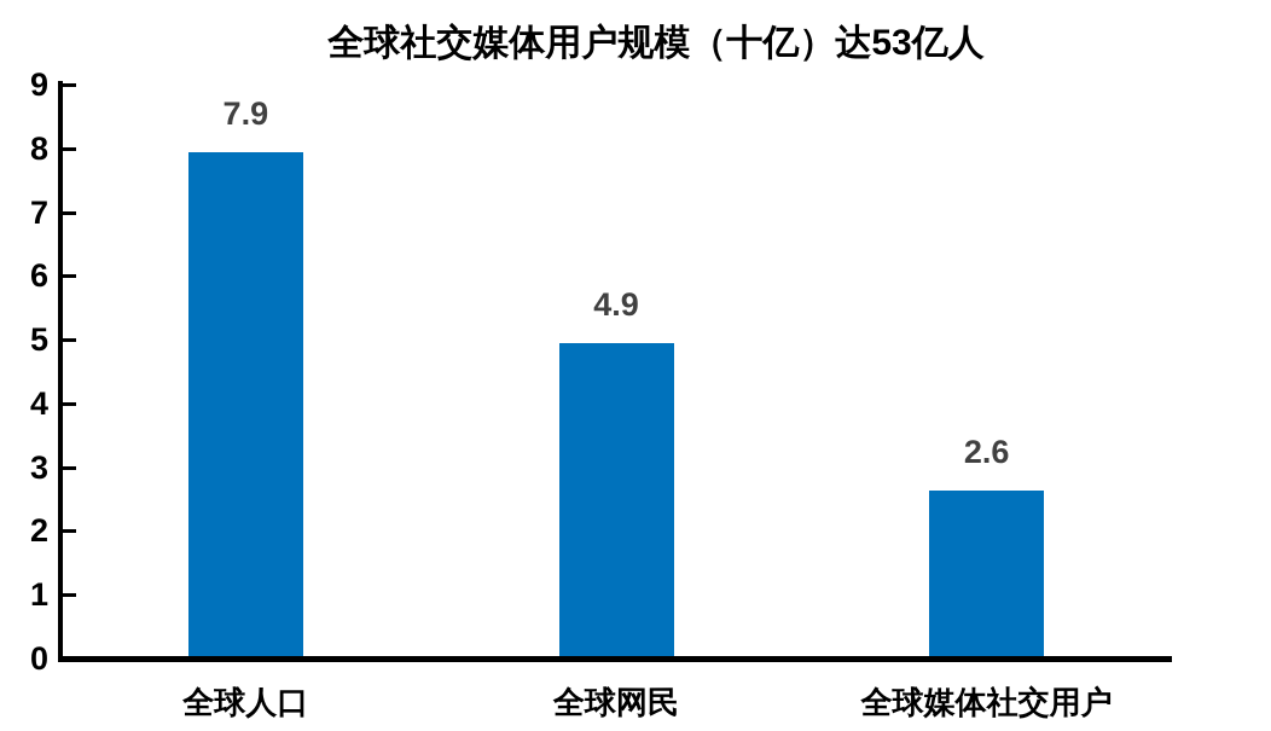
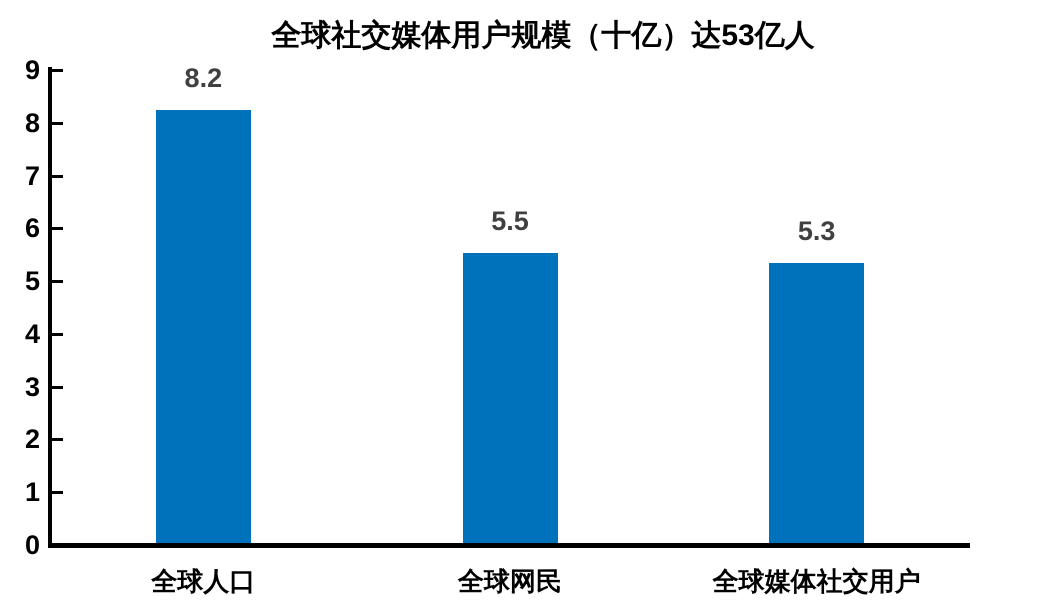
全球人口: 7.9 -> 8.2
全球网民: 4.9 -> 5.5
全球媒体社交用户: 2.6 -> 5.3
